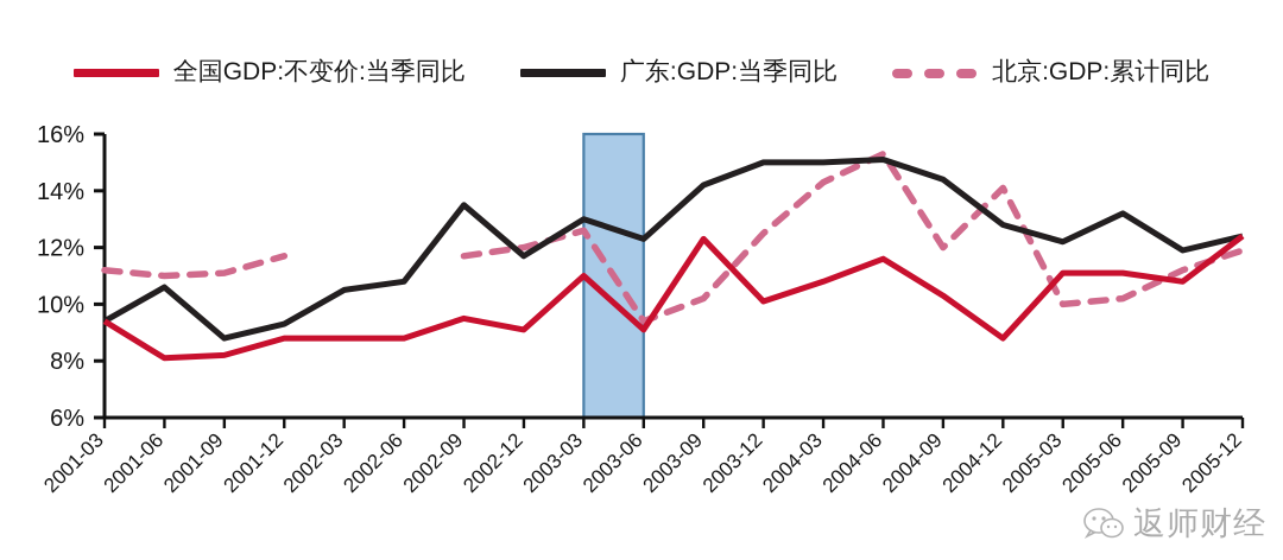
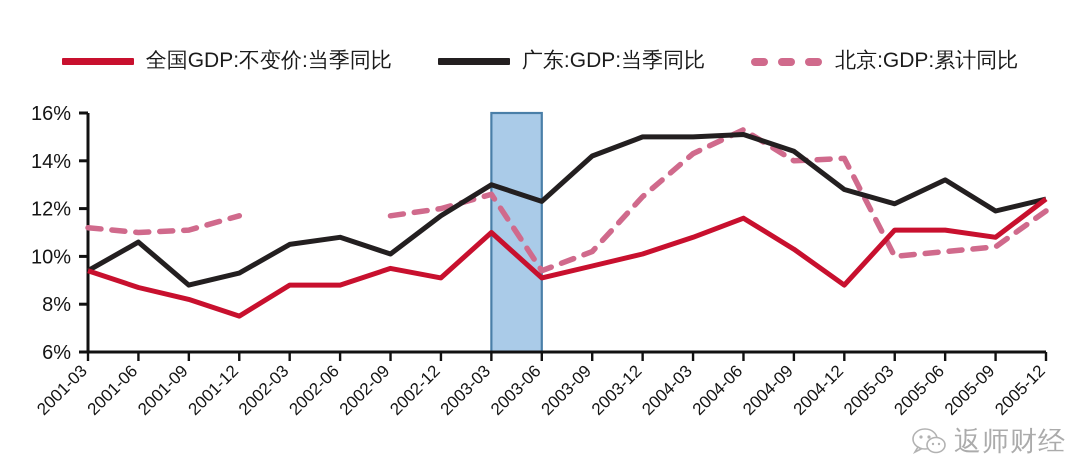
全国GDP:不变价:当季同比/2001-06: 8.1% -> 8.7%
全国GDP:不变价:当季同比/2001-12: 8.8% -> 7.5%
广东:GDP:当季同比/2002-09: 13.5% -> 10.1%
全国GDP:不变价:当季同比/2003-09: 12.3% -> 9.6%
北京:GDP:累计同比/2004-09: 12.0% -> 14.0%
北京:GDP:累计同比/2005-09: 11.2% -> 10.4%
